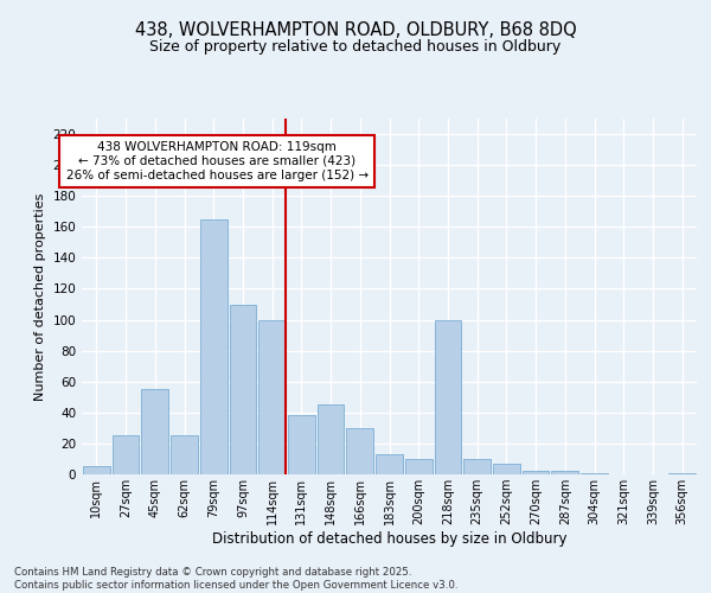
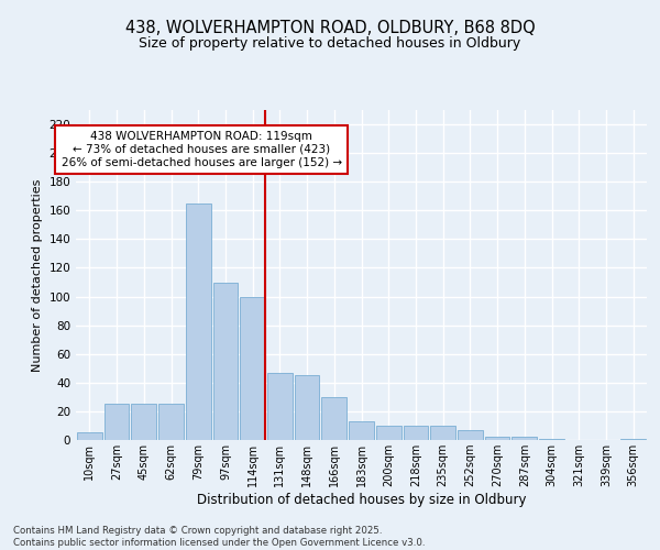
45sqm: 55 -> 25
131sqm: 38 -> 47
218sqm: 100 -> 10
